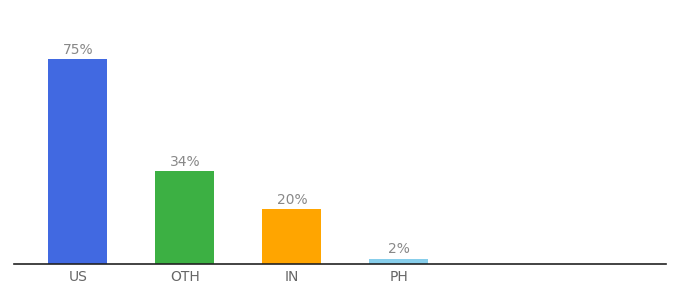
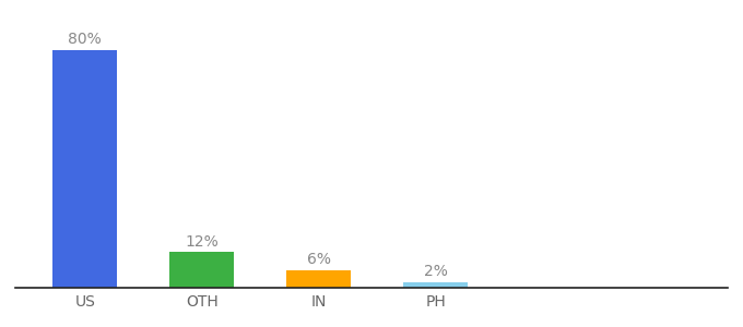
US: 75% -> 80%
OTH: 34% -> 12%
IN: 20% -> 6%
